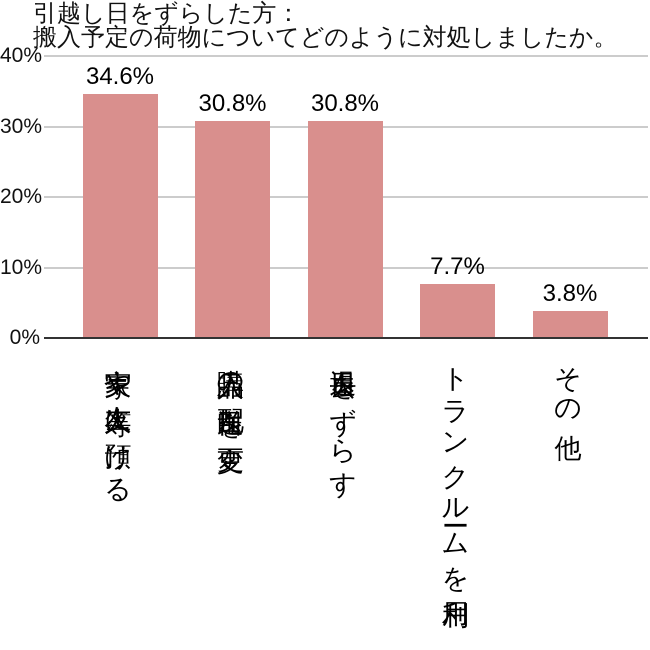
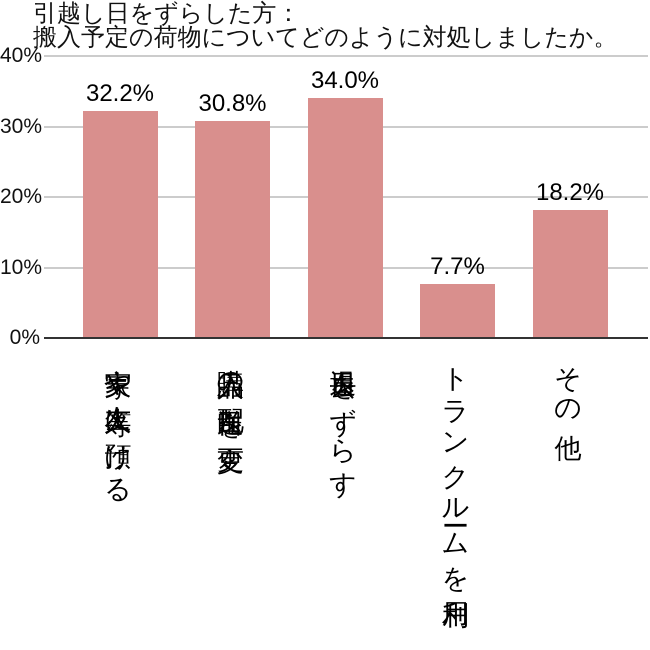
実家や友人等に預ける: 34.6% -> 32.2%
退去日をずらす: 30.8% -> 34.0%
その他: 3.8% -> 18.2%
